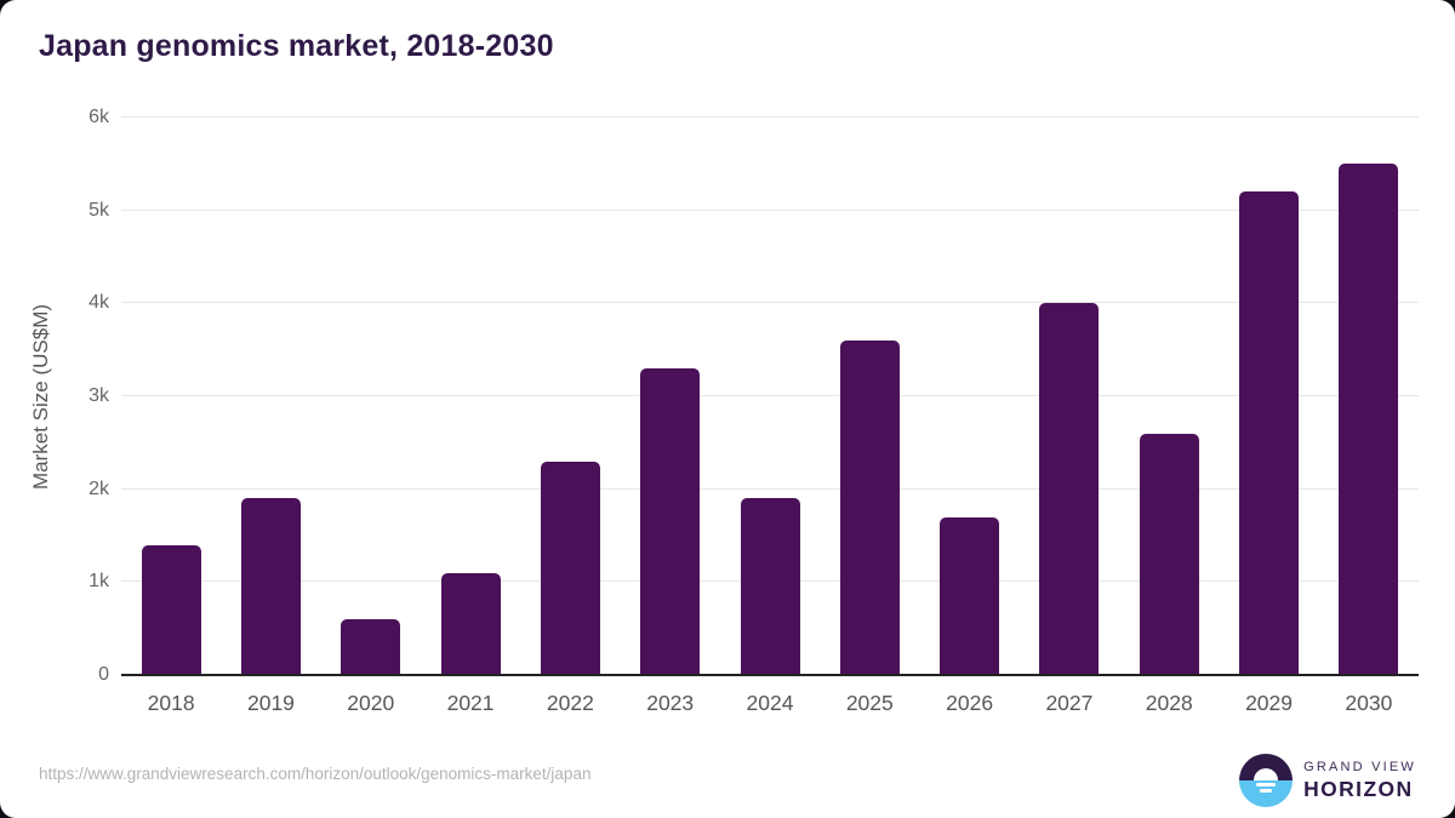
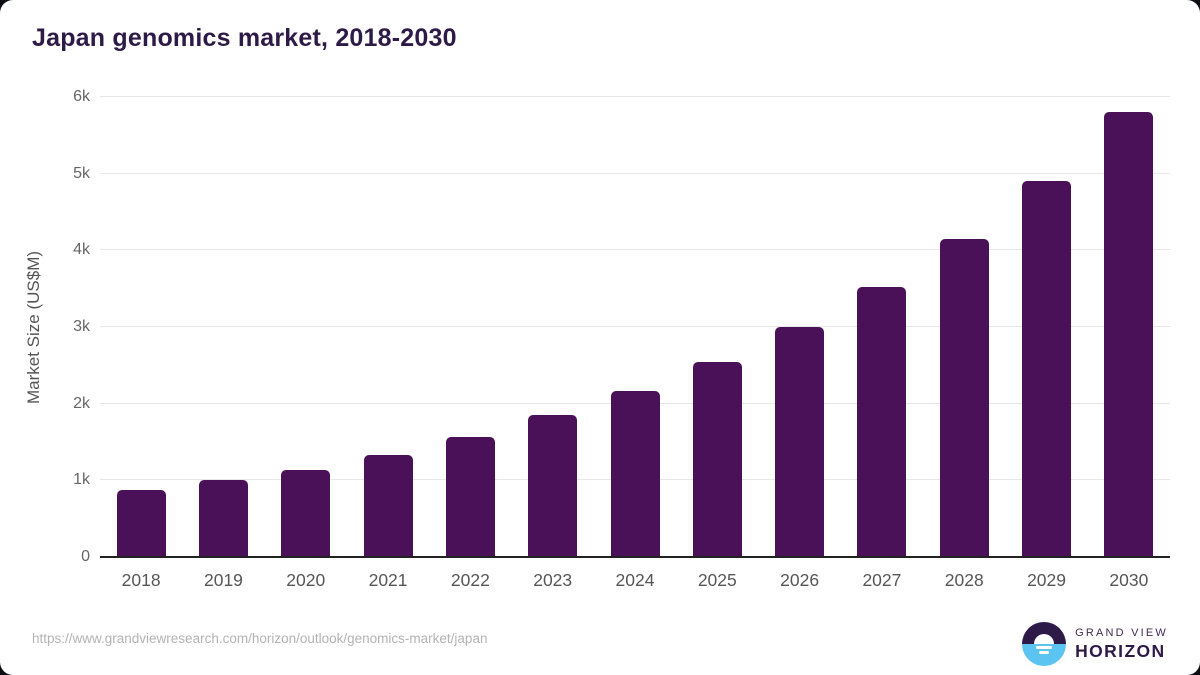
2018: 1.4k -> 0.9k
2019: 1.9k -> 1.0k
2020: 0.6k -> 1.1k
2021: 1.1k -> 1.3k
2022: 2.3k -> 1.6k
2023: 3.3k -> 1.8k
2024: 1.9k -> 2.2k
2025: 3.6k -> 2.6k
2026: 1.7k -> 3.0k
2027: 4.0k -> 3.5k
2028: 2.6k -> 4.2k
2029: 5.2k -> 4.9k
2030: 5.5k -> 5.8k
